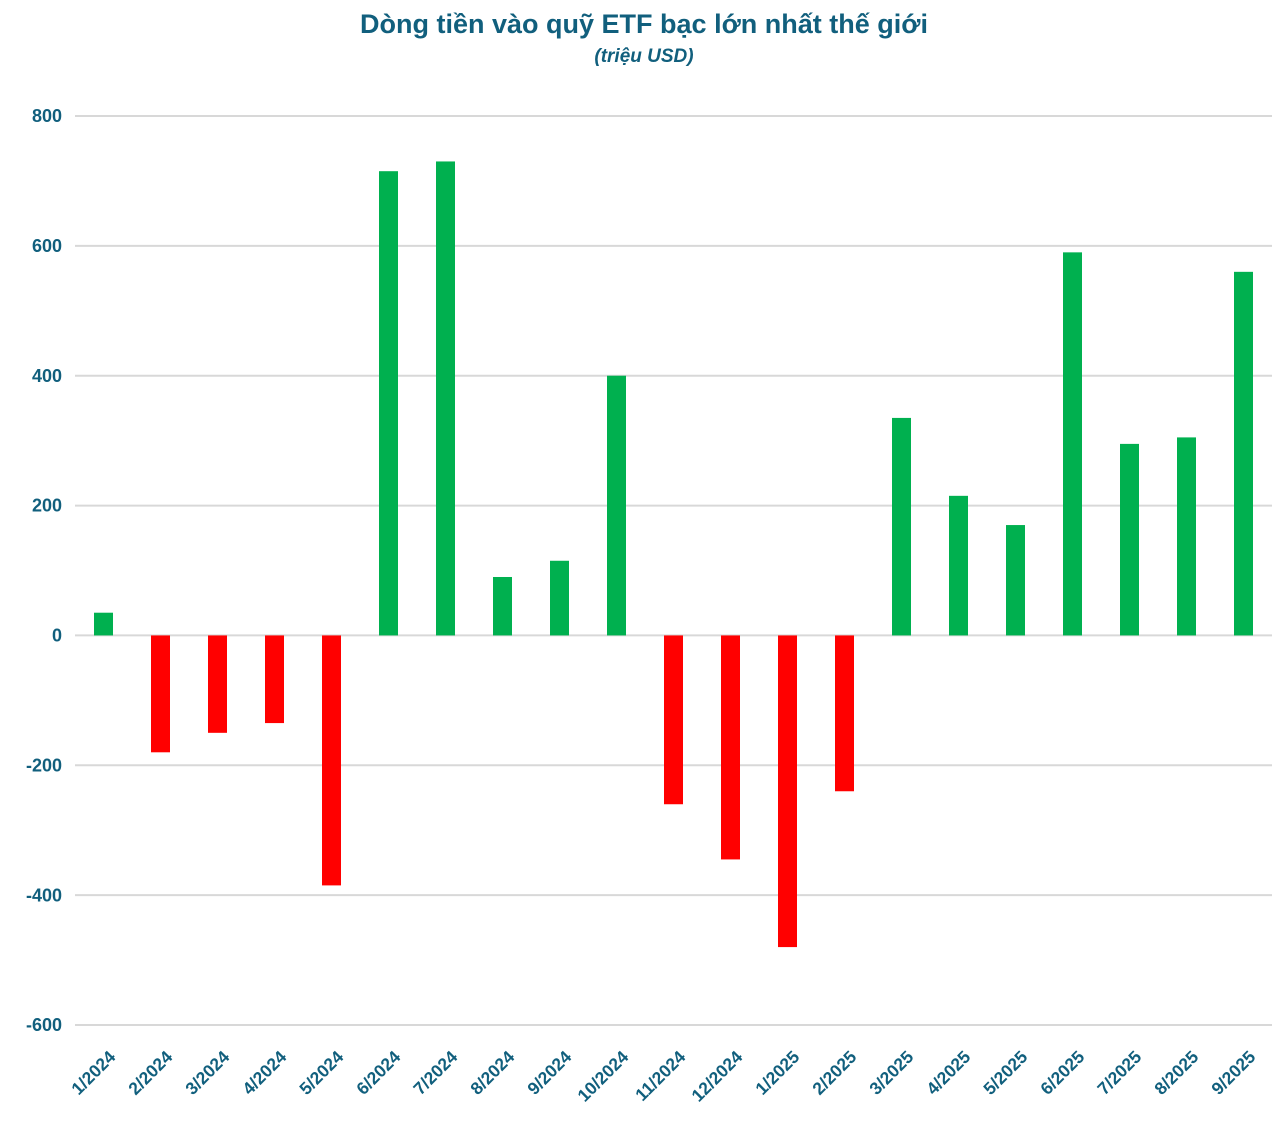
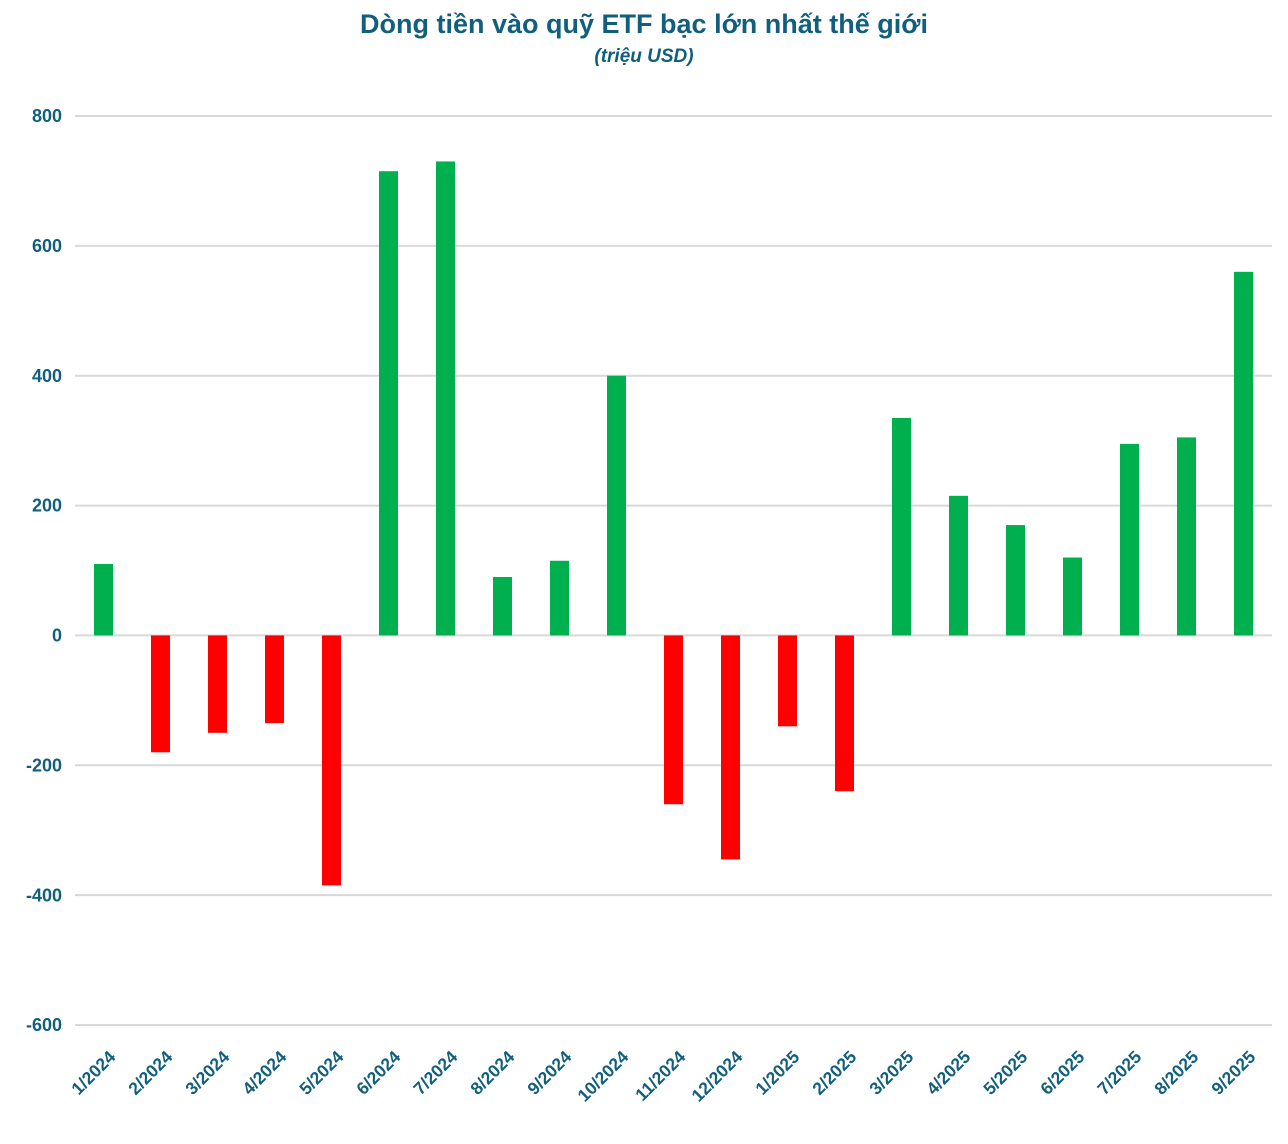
1/2024: 40 -> 110
1/2025: -480 -> -140
6/2025: 590 -> 120
